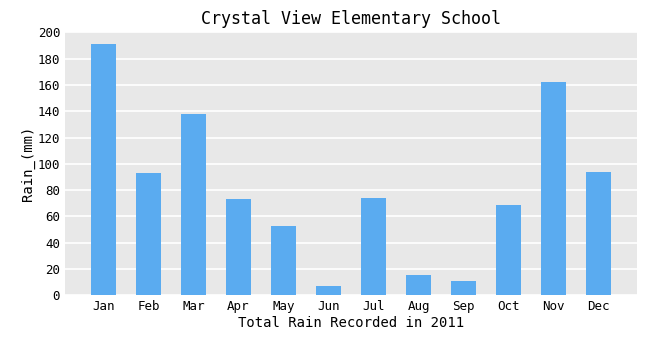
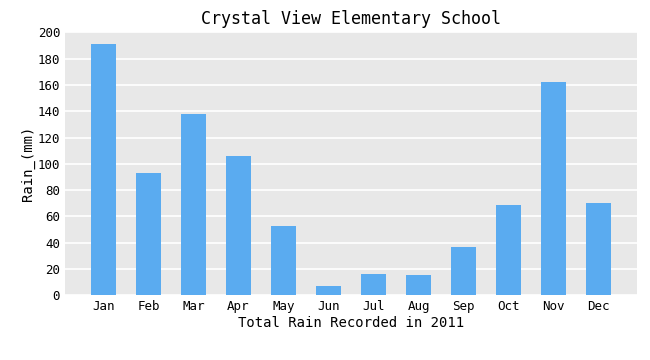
Apr: 73 -> 106
Jul: 74 -> 16
Sep: 11 -> 37
Dec: 94 -> 70
